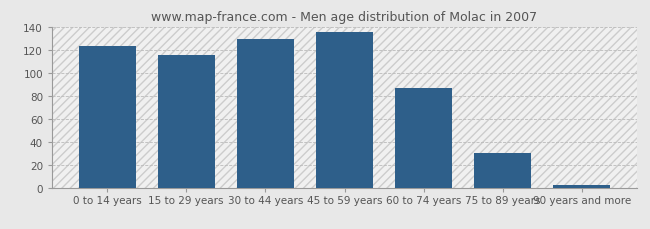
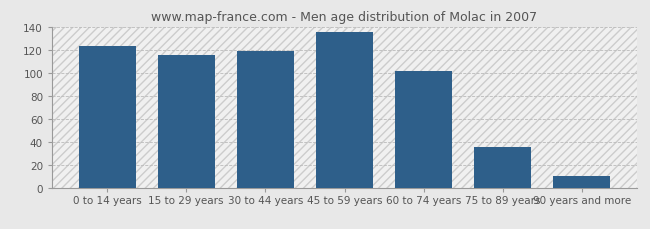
30 to 44 years: 129 -> 119
60 to 74 years: 87 -> 101
75 to 89 years: 30 -> 35
90 years and more: 2 -> 10
